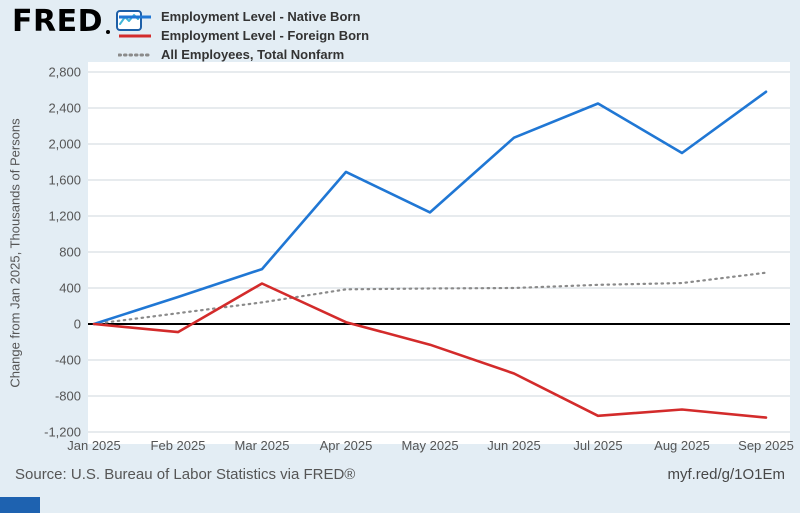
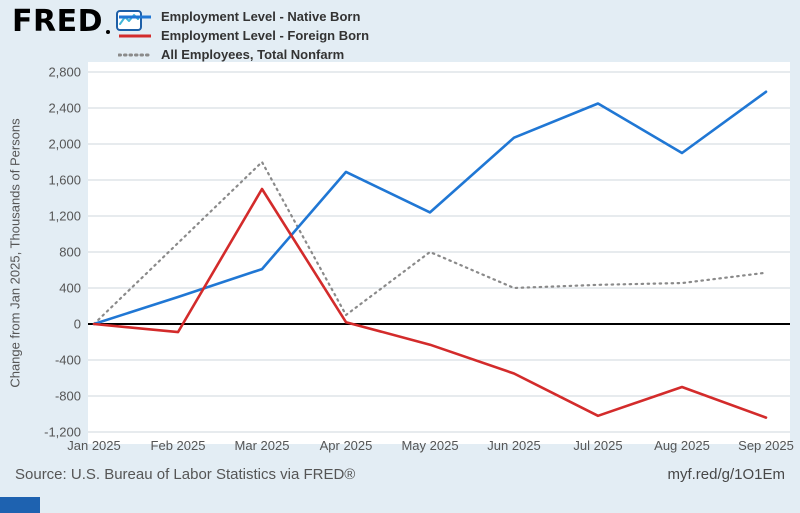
All Employees, Total Nonfarm/Feb 2025: 100 -> 900
Employment Level - Foreign Born/Mar 2025: 400 -> 1500
All Employees, Total Nonfarm/Mar 2025: 200 -> 1800
All Employees, Total Nonfarm/Apr 2025: 400 -> 100
All Employees, Total Nonfarm/May 2025: 400 -> 800
Employment Level - Foreign Born/Aug 2025: -1000 -> -700
